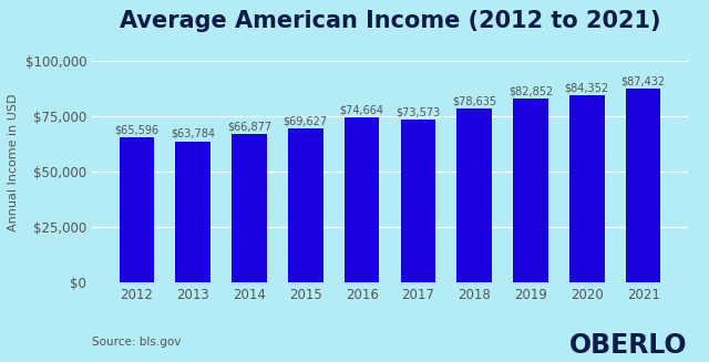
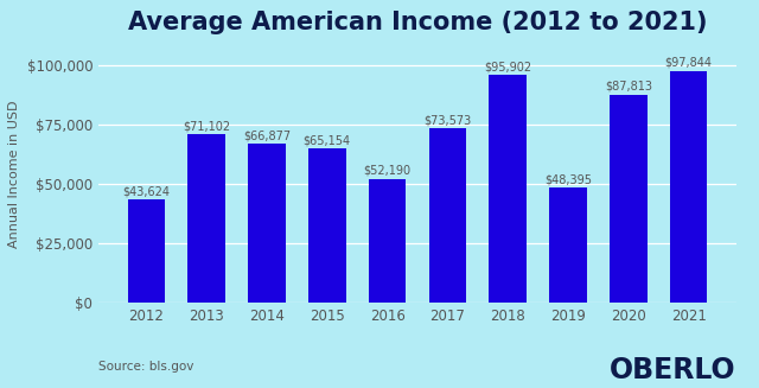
2012: $65,596 -> $43,624
2013: $63,784 -> $71,102
2015: $69,627 -> $65,154
2016: $74,664 -> $52,190
2018: $78,635 -> $95,902
2019: $82,852 -> $48,395
2020: $84,352 -> $87,813
2021: $87,432 -> $97,844
